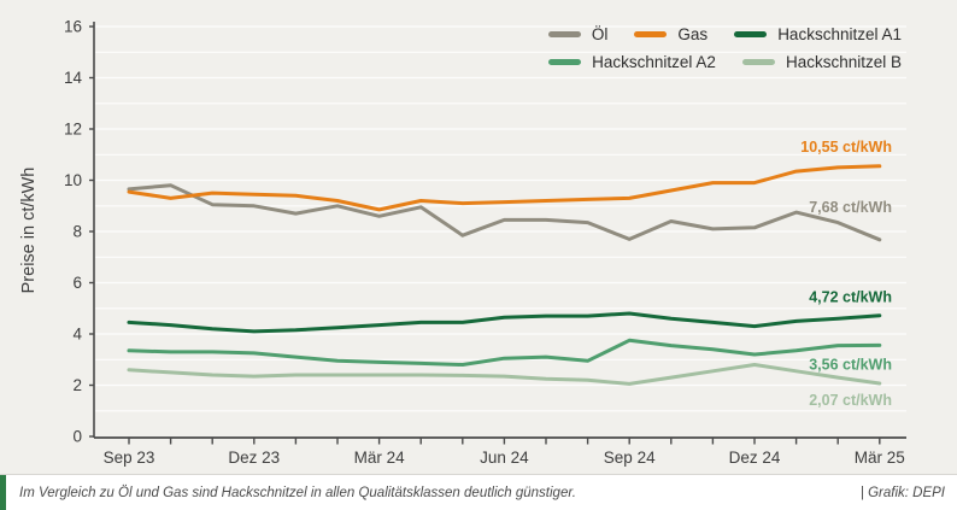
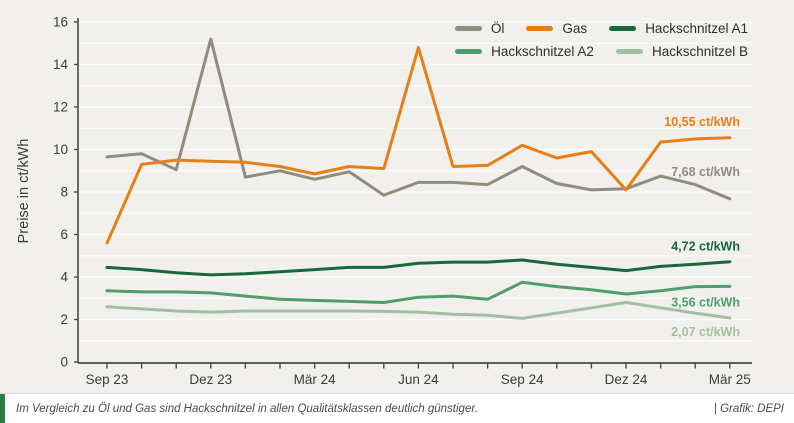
Gas/Sep 23: 9.6 -> 5.6
Öl/Dez 23: 9.0 -> 15.2
Gas/Jun 24: 9.2 -> 14.8
Öl/Sep 24: 7.7 -> 9.2
Gas/Sep 24: 9.3 -> 10.2
Gas/Dez 24: 9.9 -> 8.1
